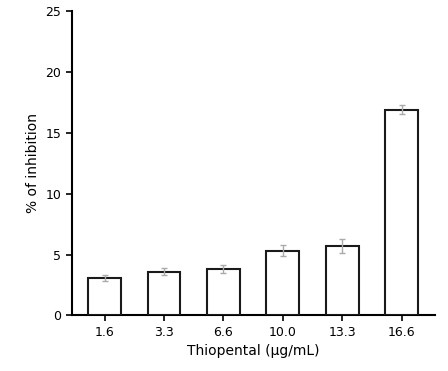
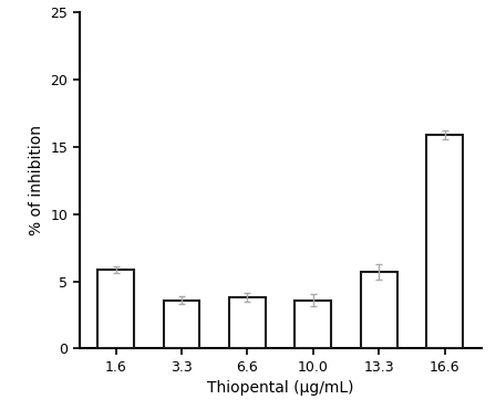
1.6: 3.1 -> 5.9
10.0: 5.3 -> 3.6
16.6: 16.9 -> 15.9
